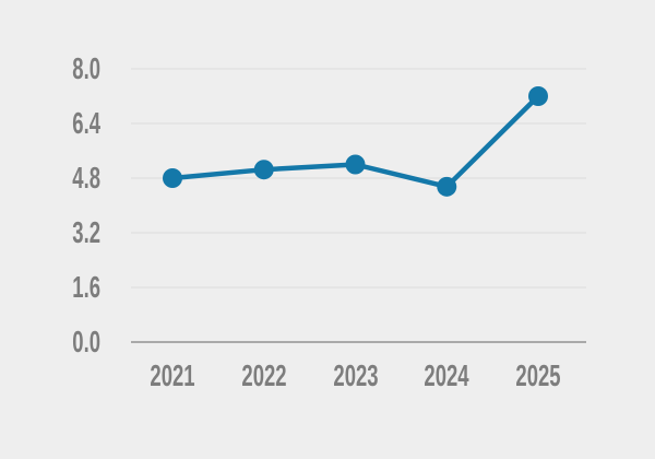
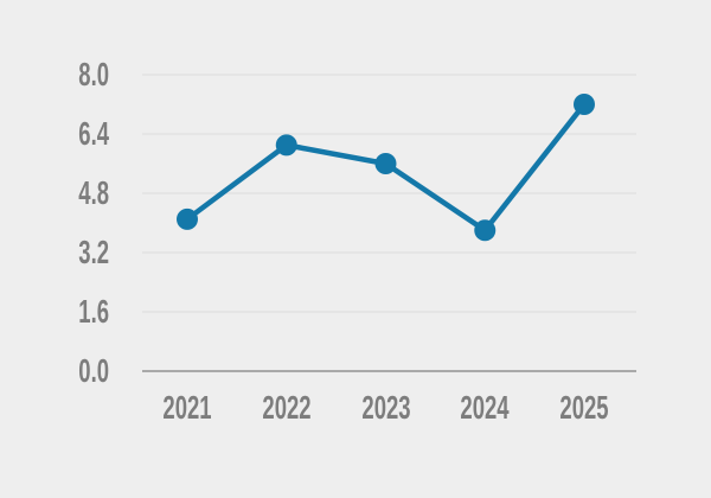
2021: 4.8 -> 4.1
2022: 5.0 -> 6.1
2023: 5.2 -> 5.6
2024: 4.5 -> 3.8
